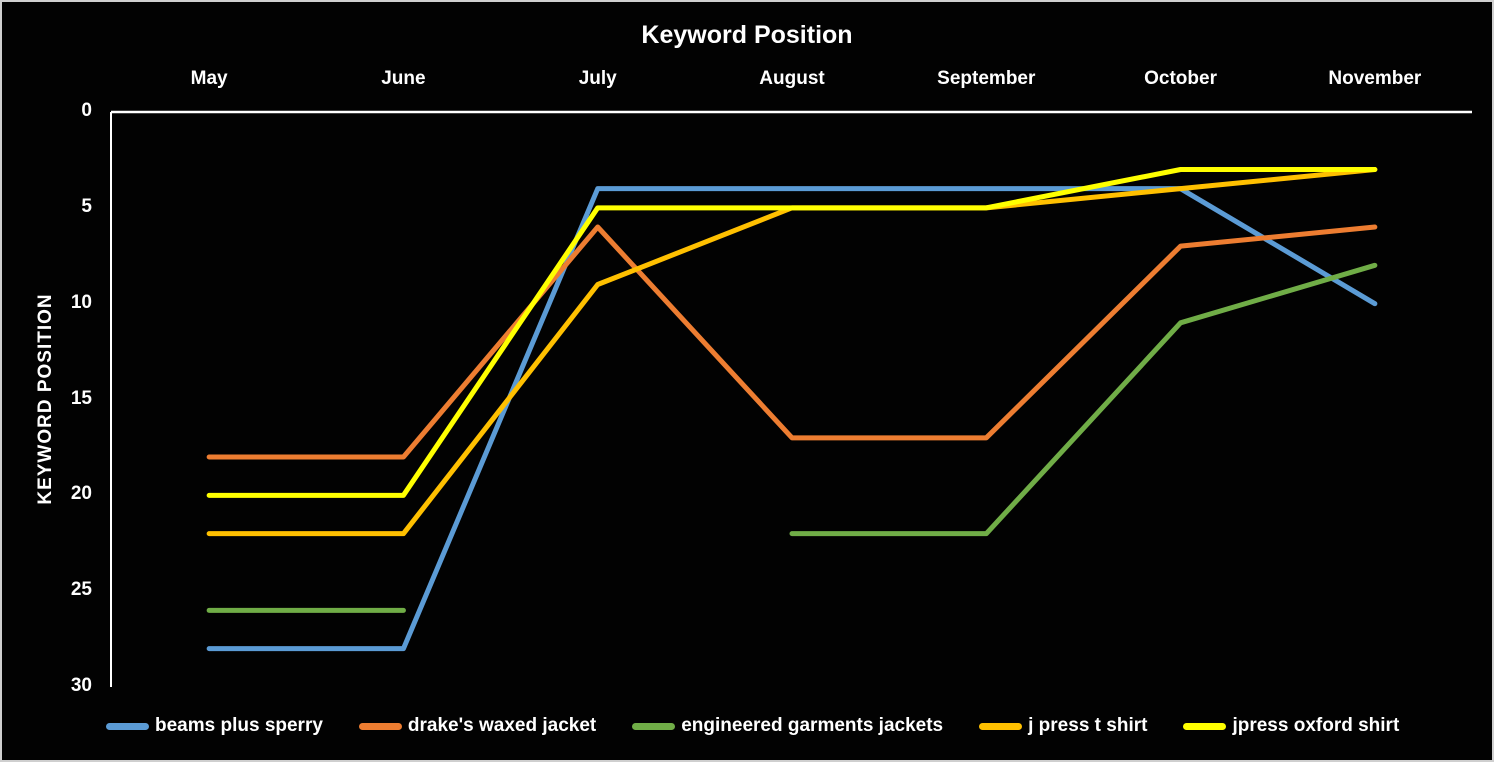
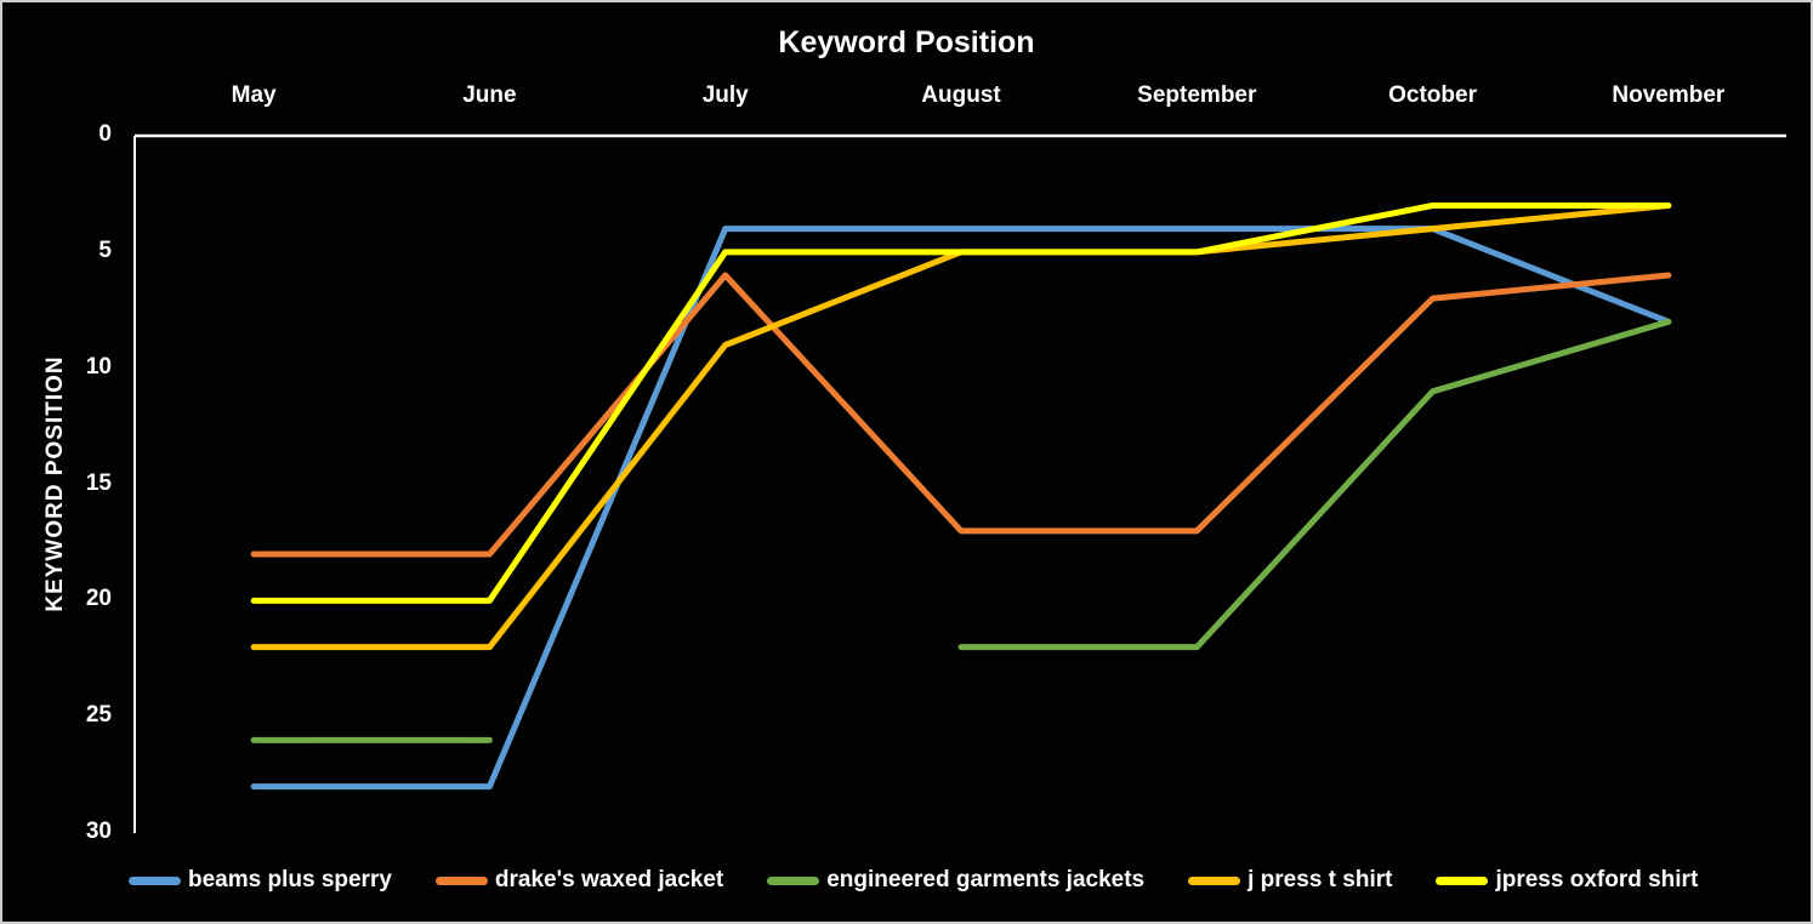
beams plus sperry/November: 10 -> 8
